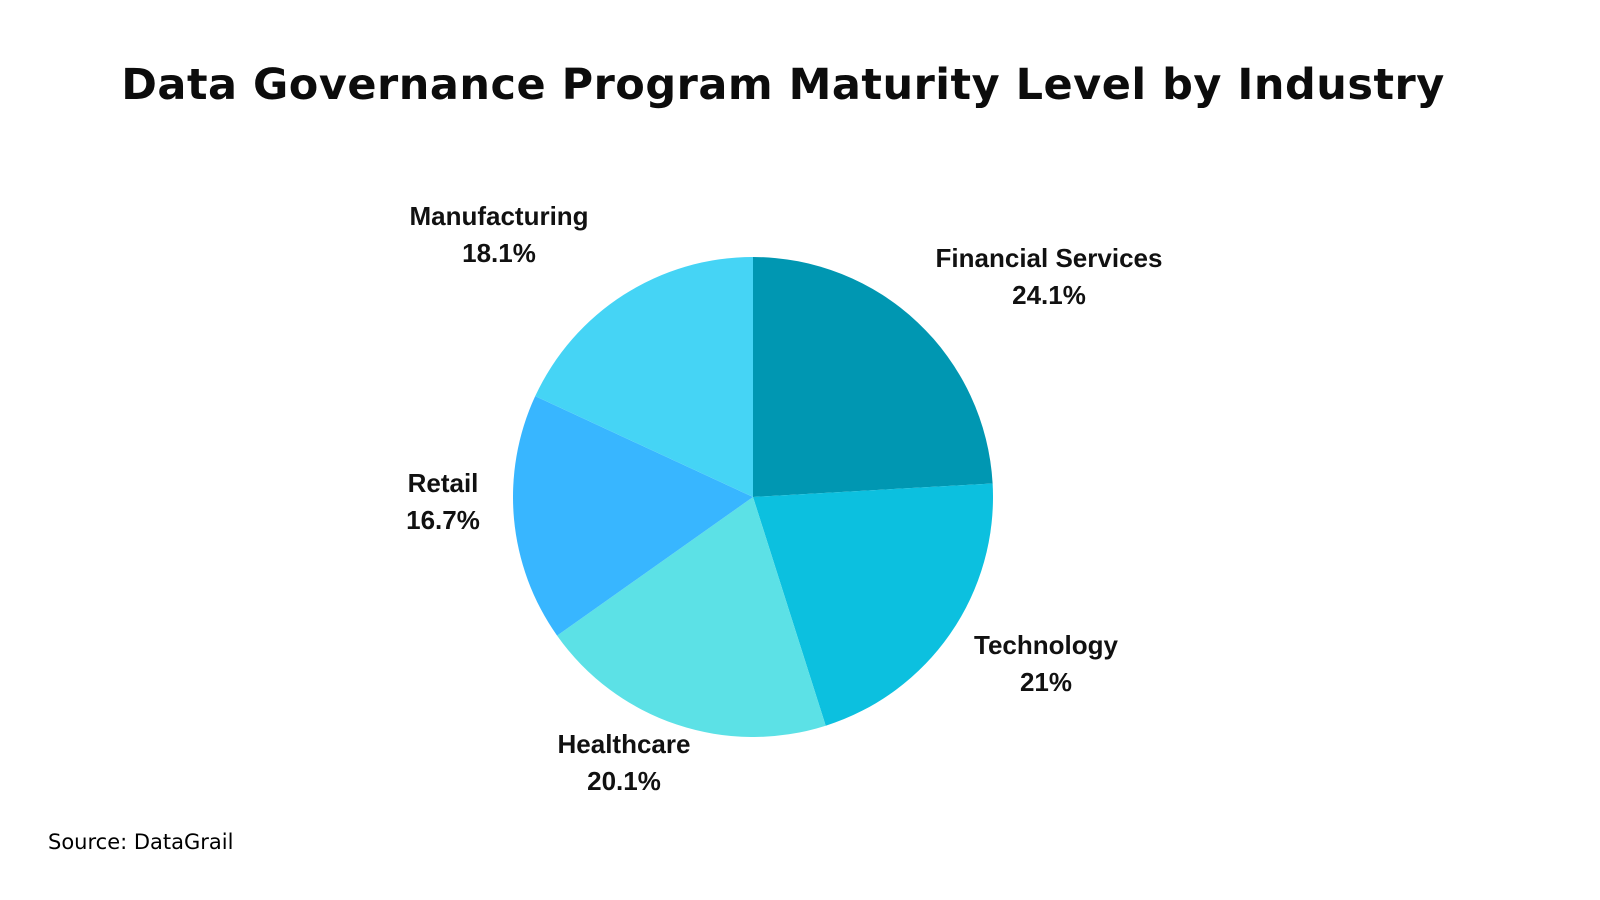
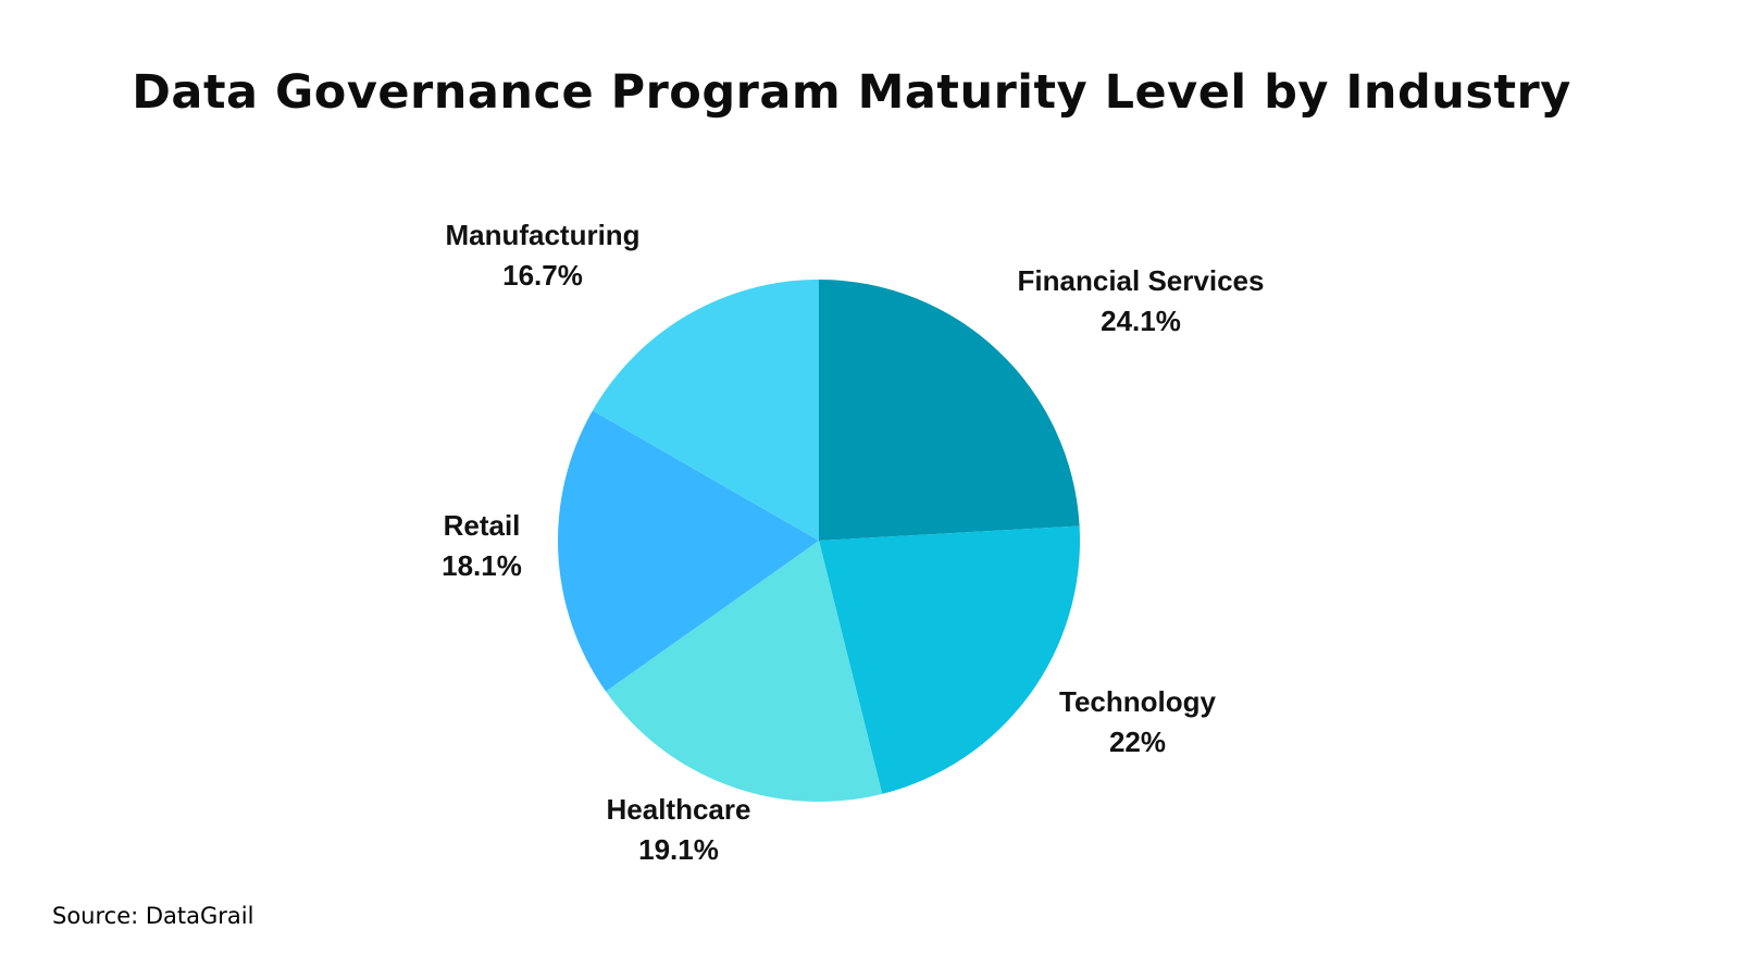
Technology: 21% -> 22%
Healthcare: 20.1% -> 19.1%
Retail: 16.7% -> 18.1%
Manufacturing: 18.1% -> 16.7%
